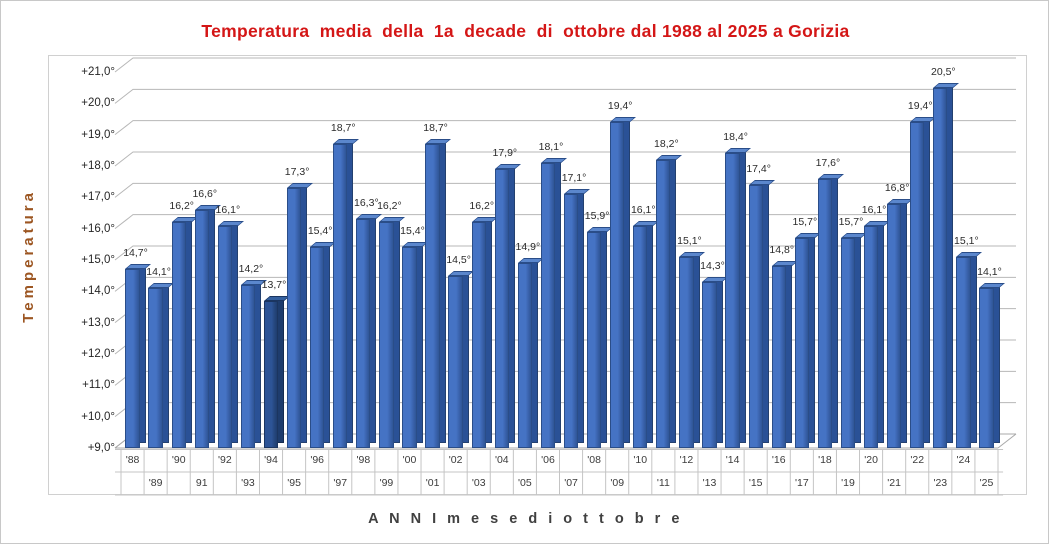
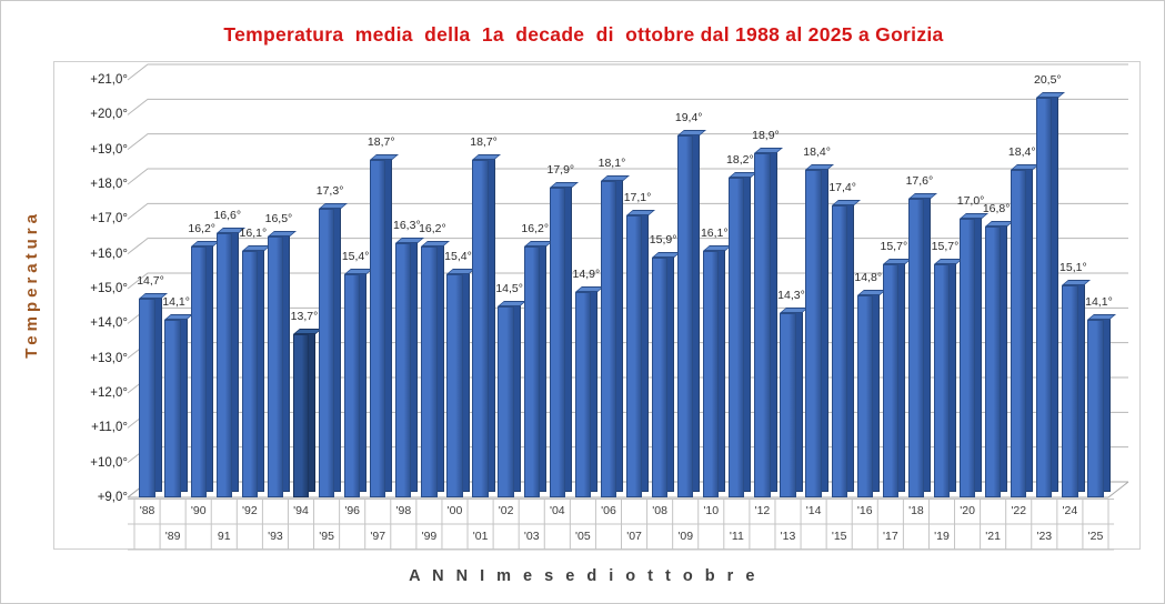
'93: 14,2° -> 16,5°
'12: 15,1° -> 18,9°
'20: 16,1° -> 17,0°
'22: 19,4° -> 18,4°
